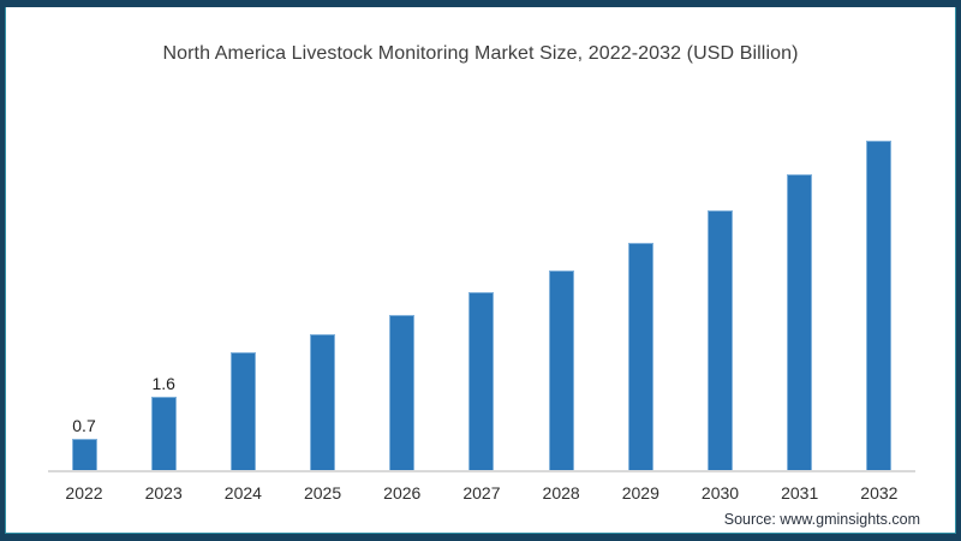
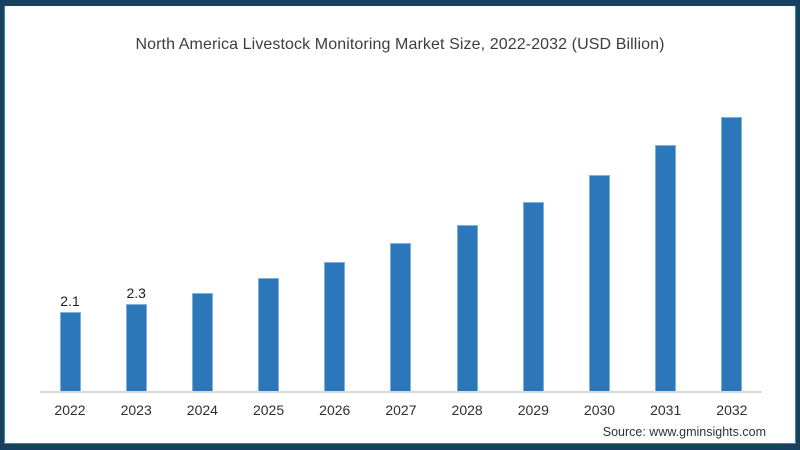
2022: 0.7 -> 2.1
2023: 1.6 -> 2.3
